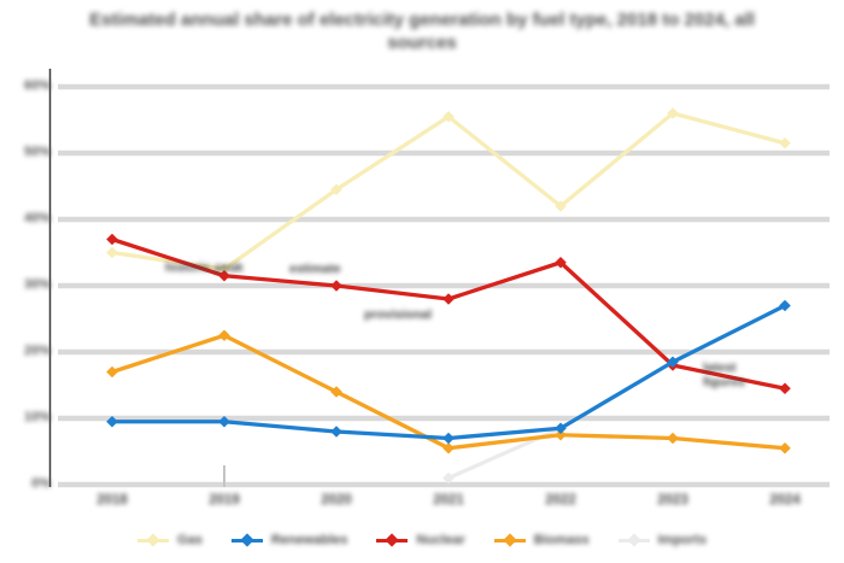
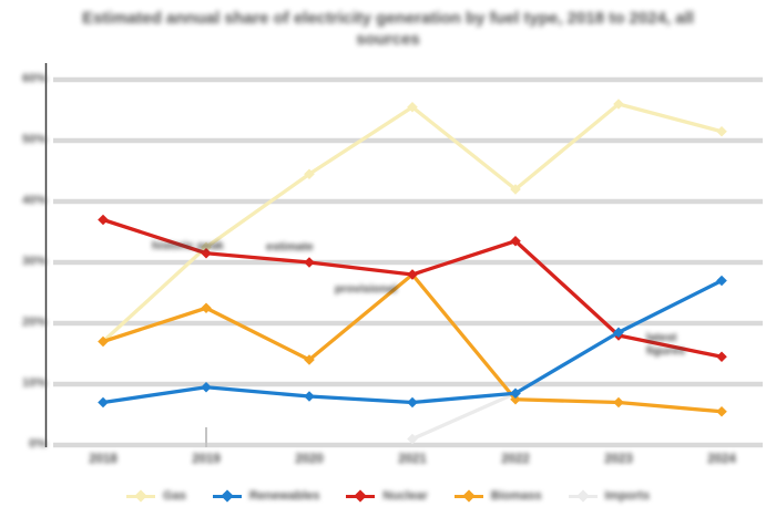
Gas/2018: 35% -> 17%
Renewables/2018: 10% -> 7%
Biomass/2021: 6% -> 28%
